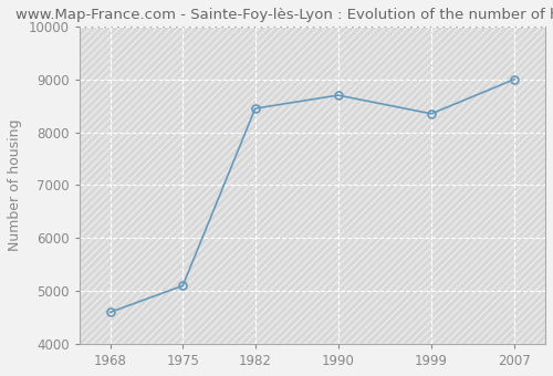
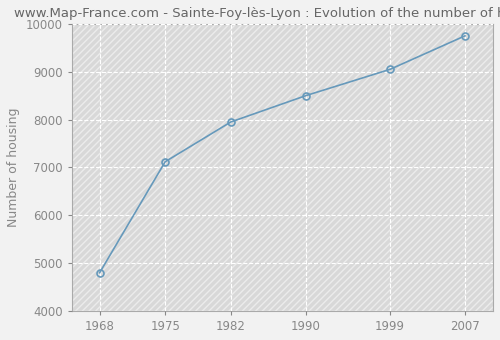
1968: 4600 -> 4800
1975: 5100 -> 7120
1982: 8450 -> 7950
1990: 8700 -> 8500
1999: 8350 -> 9050
2007: 9000 -> 9750
